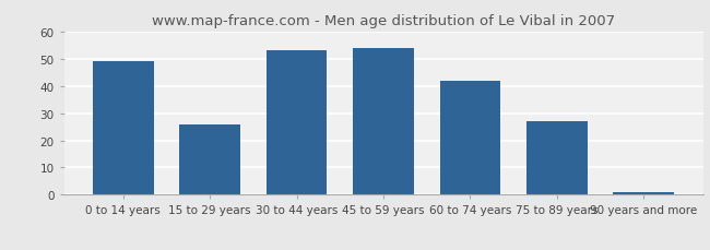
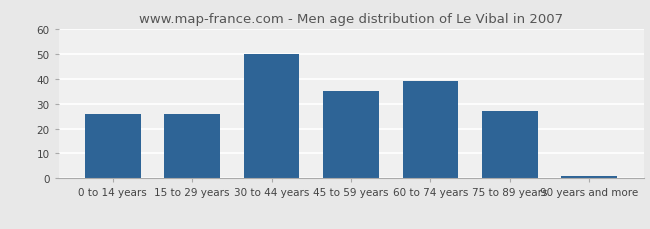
0 to 14 years: 49 -> 26
30 to 44 years: 53 -> 50
45 to 59 years: 54 -> 35
60 to 74 years: 42 -> 39
